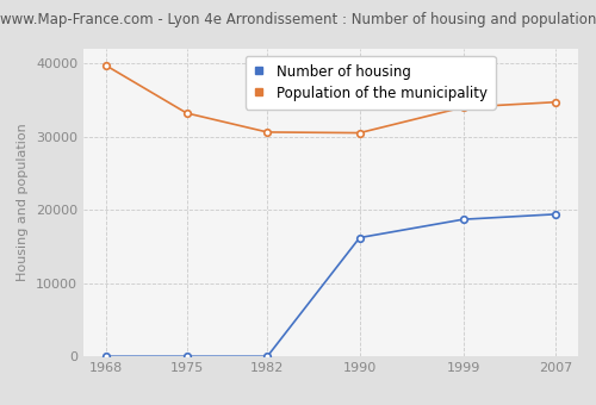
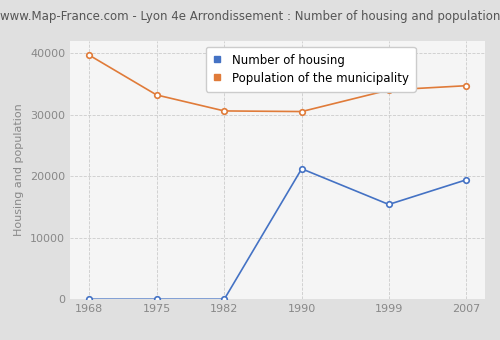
Number of housing/1990: 16200 -> 21200
Number of housing/1999: 18700 -> 15400
